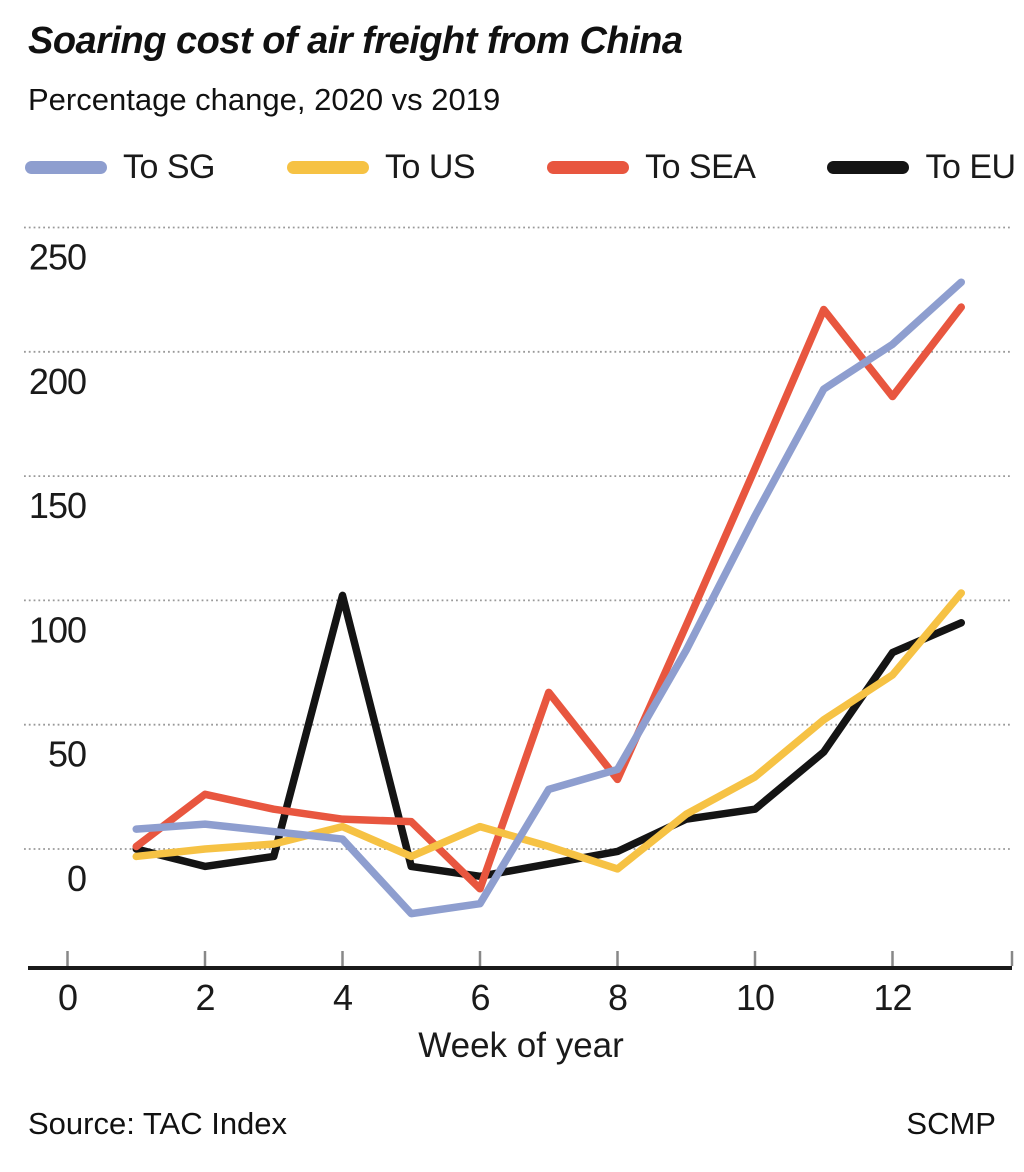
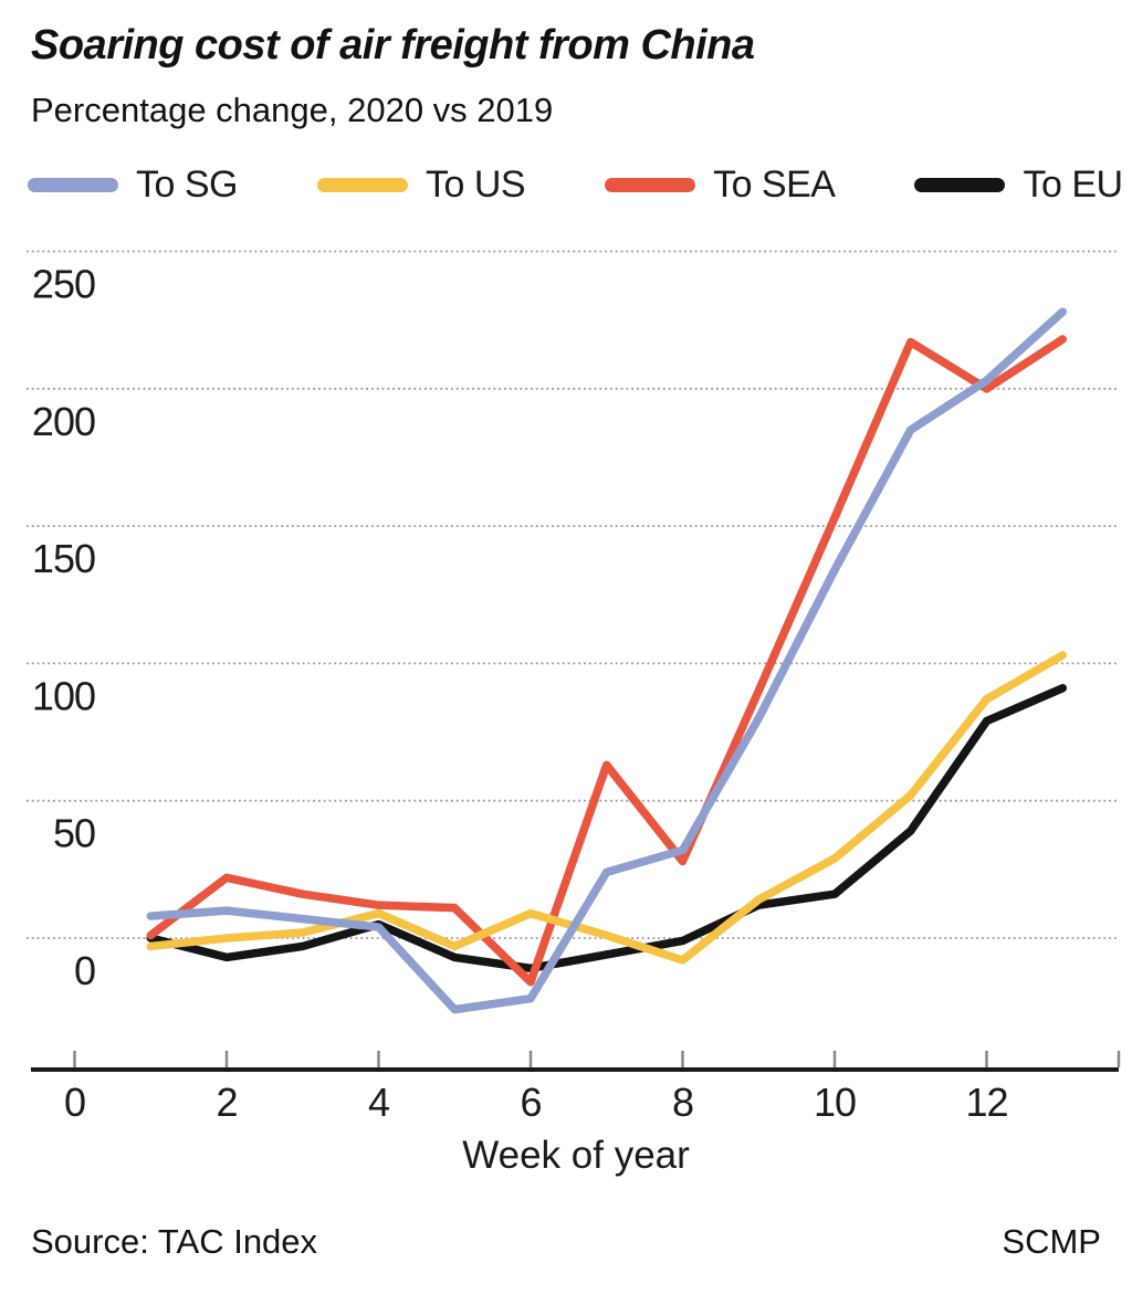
To EU/4: 102 -> 5
To US/12: 70 -> 87
To SEA/12: 182 -> 200
